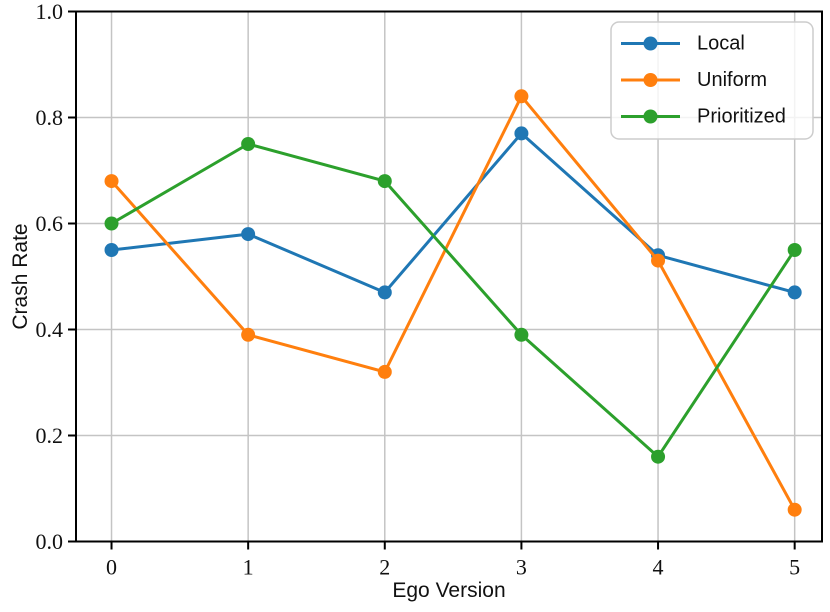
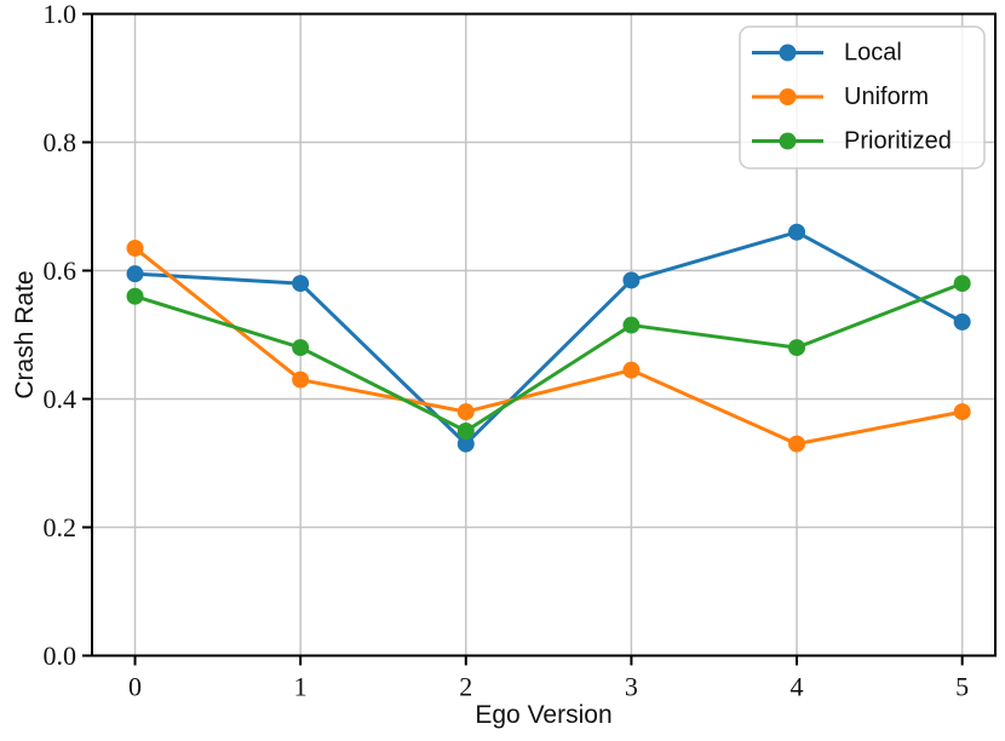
Local/0: 0.55 -> 0.59
Uniform/0: 0.68 -> 0.64
Prioritized/0: 0.60 -> 0.56
Uniform/1: 0.39 -> 0.43
Prioritized/1: 0.75 -> 0.48
Local/2: 0.47 -> 0.33
Uniform/2: 0.32 -> 0.38
Prioritized/2: 0.68 -> 0.35
Local/3: 0.77 -> 0.58
Uniform/3: 0.84 -> 0.45
Prioritized/3: 0.39 -> 0.52
Local/4: 0.54 -> 0.66
Uniform/4: 0.53 -> 0.33
Prioritized/4: 0.16 -> 0.48
Local/5: 0.47 -> 0.52
Uniform/5: 0.06 -> 0.38
Prioritized/5: 0.55 -> 0.58
